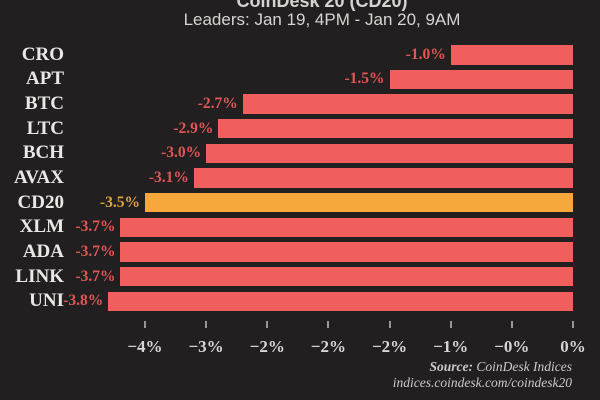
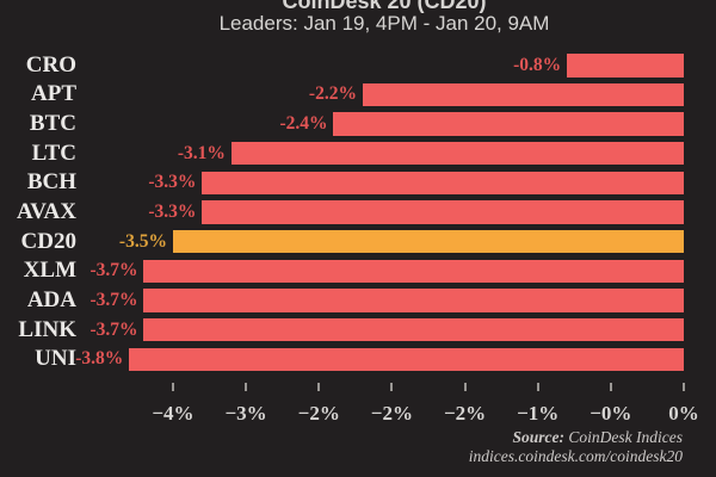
CRO: -1.0% -> -0.8%
APT: -1.5% -> -2.2%
BTC: -2.7% -> -2.4%
LTC: -2.9% -> -3.1%
BCH: -3.0% -> -3.3%
AVAX: -3.1% -> -3.3%
